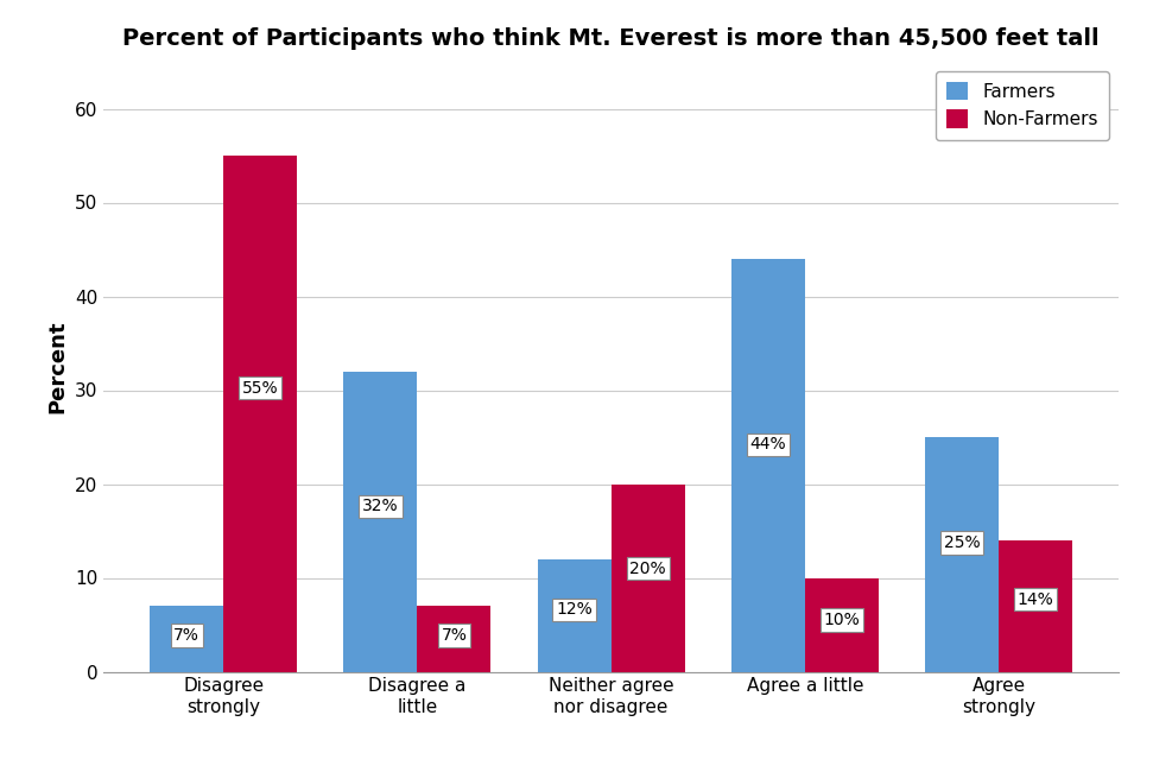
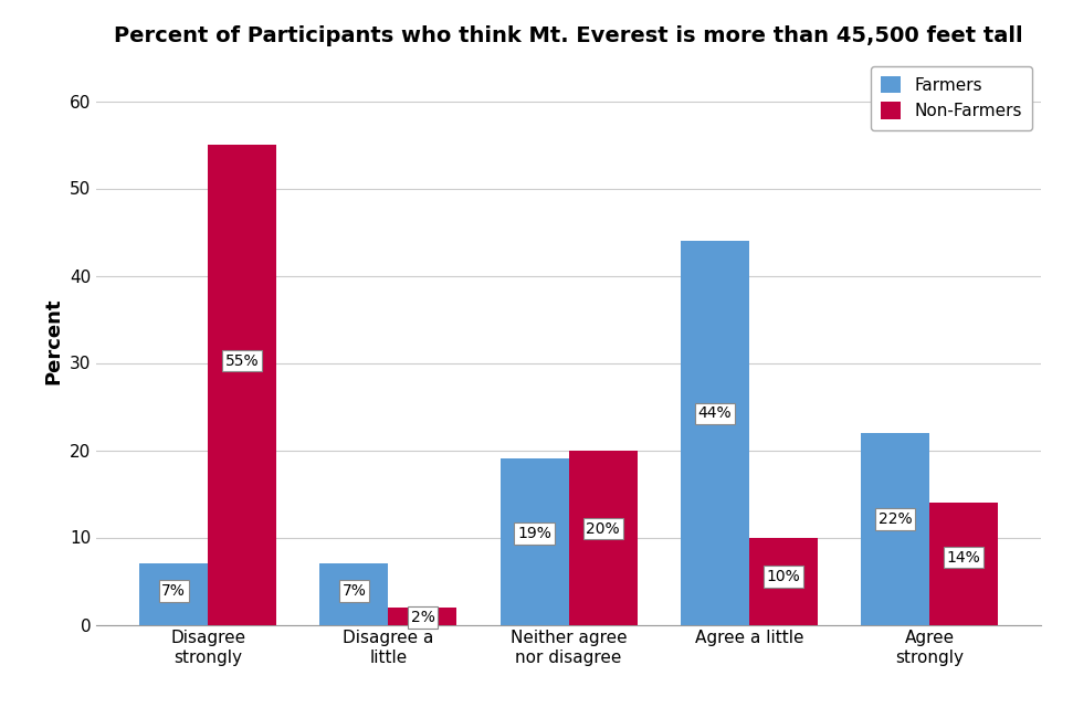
Farmers/Disagree a little: 32% -> 7%
Non-Farmers/Disagree a little: 7% -> 2%
Farmers/Neither agree nor disagree: 12% -> 19%
Farmers/Agree strongly: 25% -> 22%
